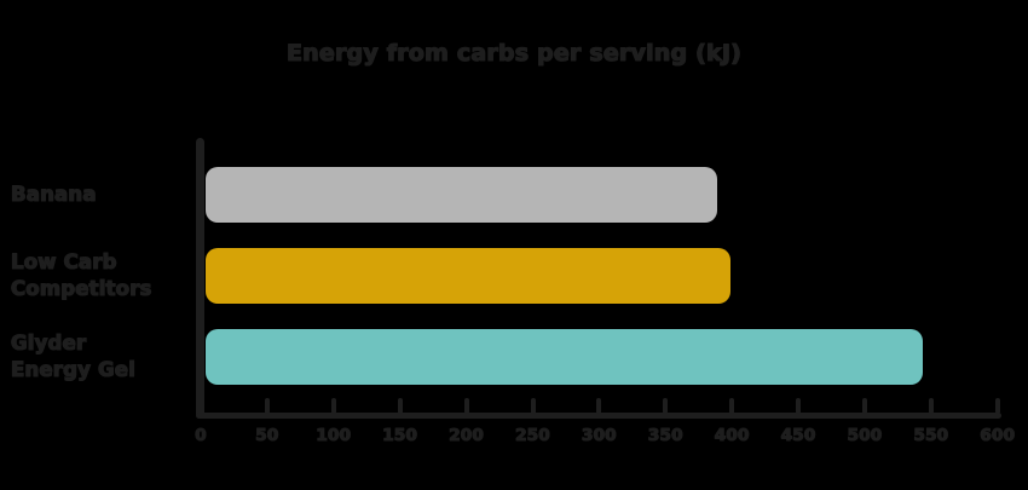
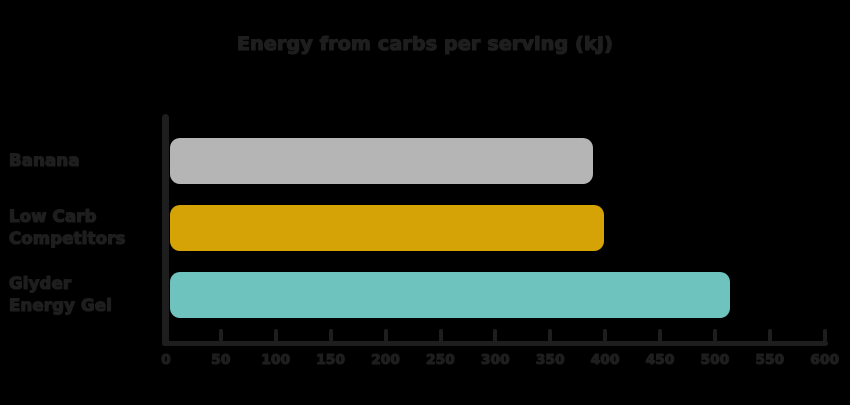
Glyder Energy Gel: 540 -> 510
